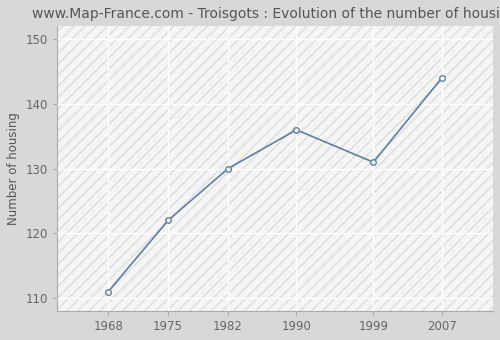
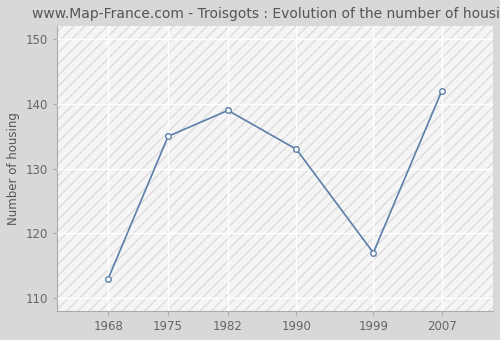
1968: 111 -> 113
1975: 122 -> 135
1982: 130 -> 139
1990: 136 -> 133
1999: 131 -> 117
2007: 144 -> 142
